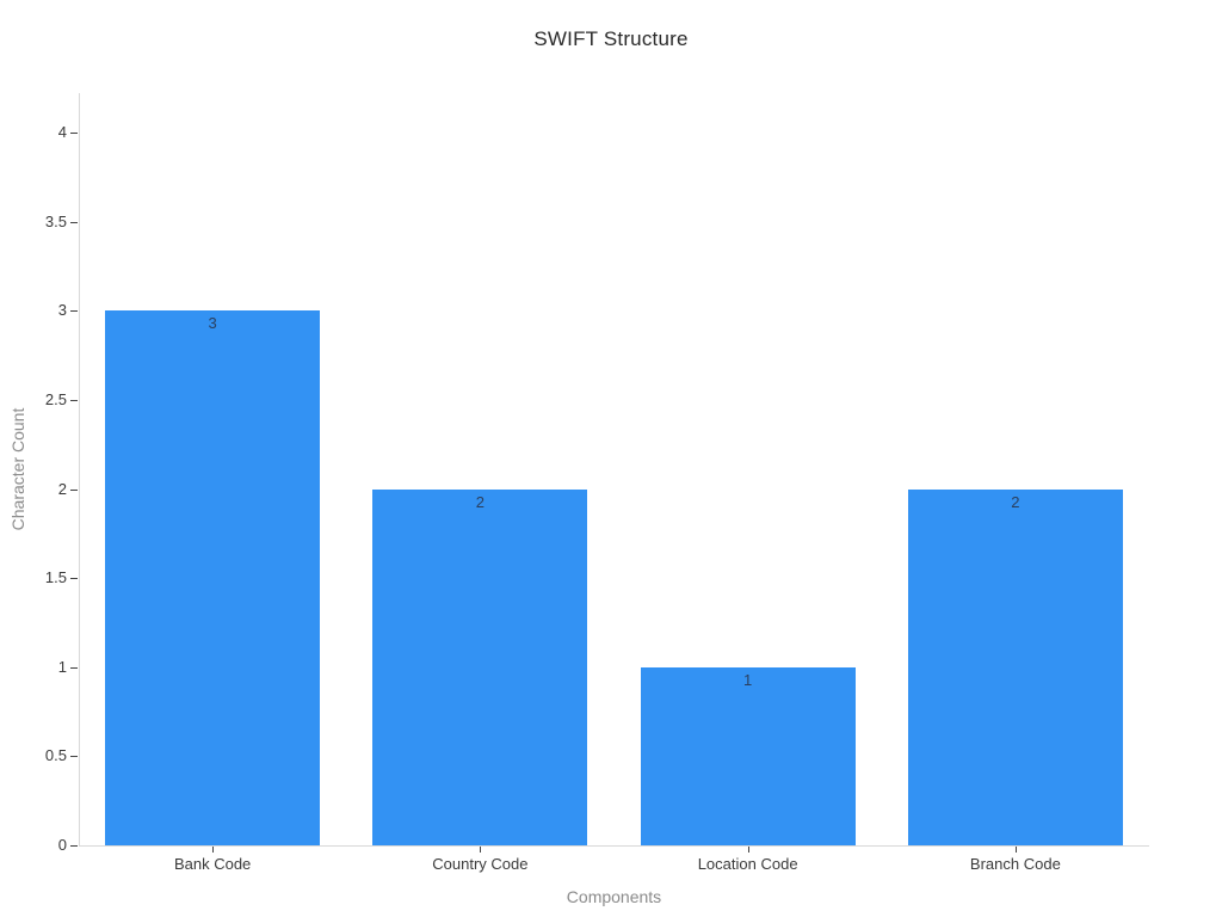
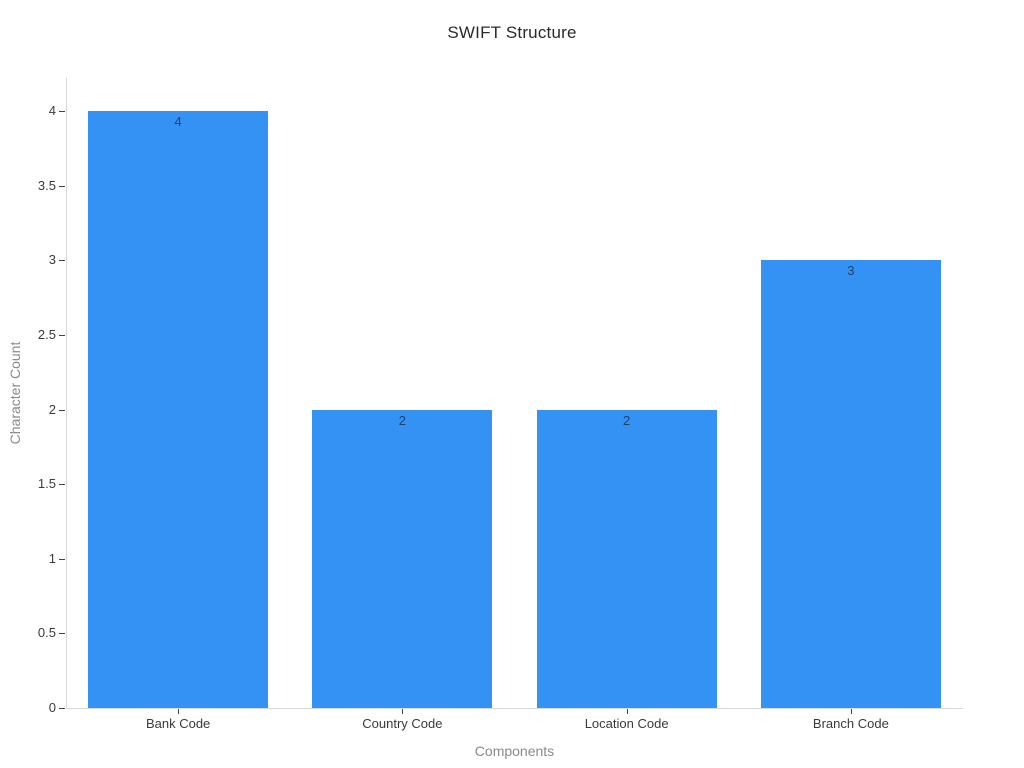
Bank Code: 3 -> 4
Location Code: 1 -> 2
Branch Code: 2 -> 3
